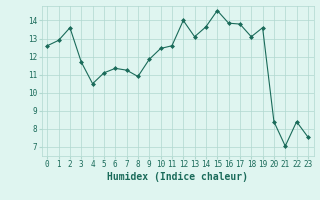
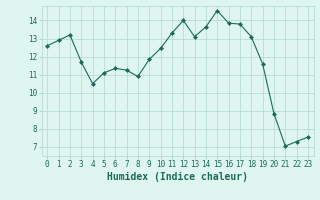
2: 13.6 -> 13.2
11: 12.6 -> 13.3
19: 13.6 -> 11.6
20: 8.4 -> 8.8
22: 8.4 -> 7.3
